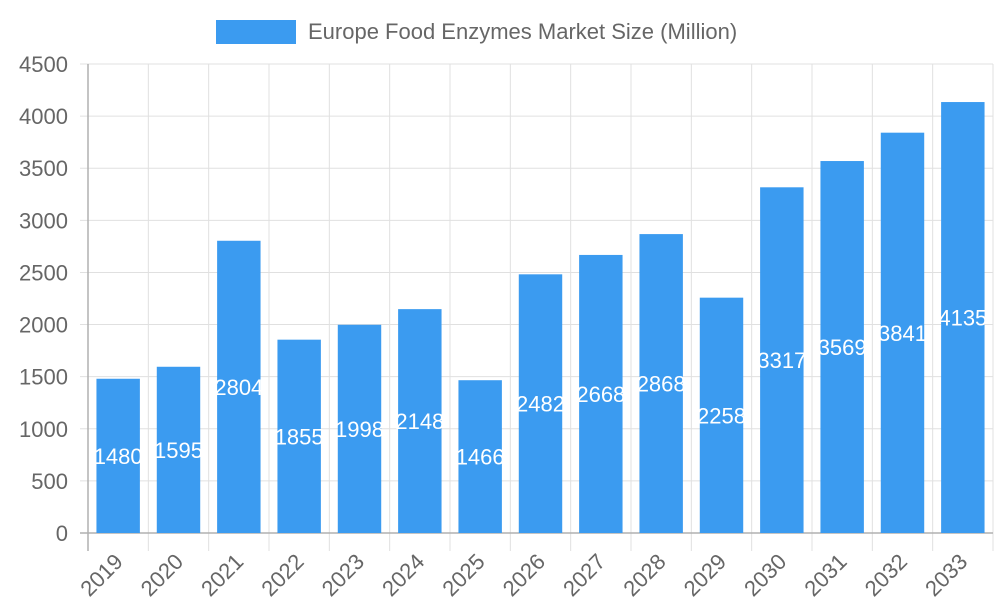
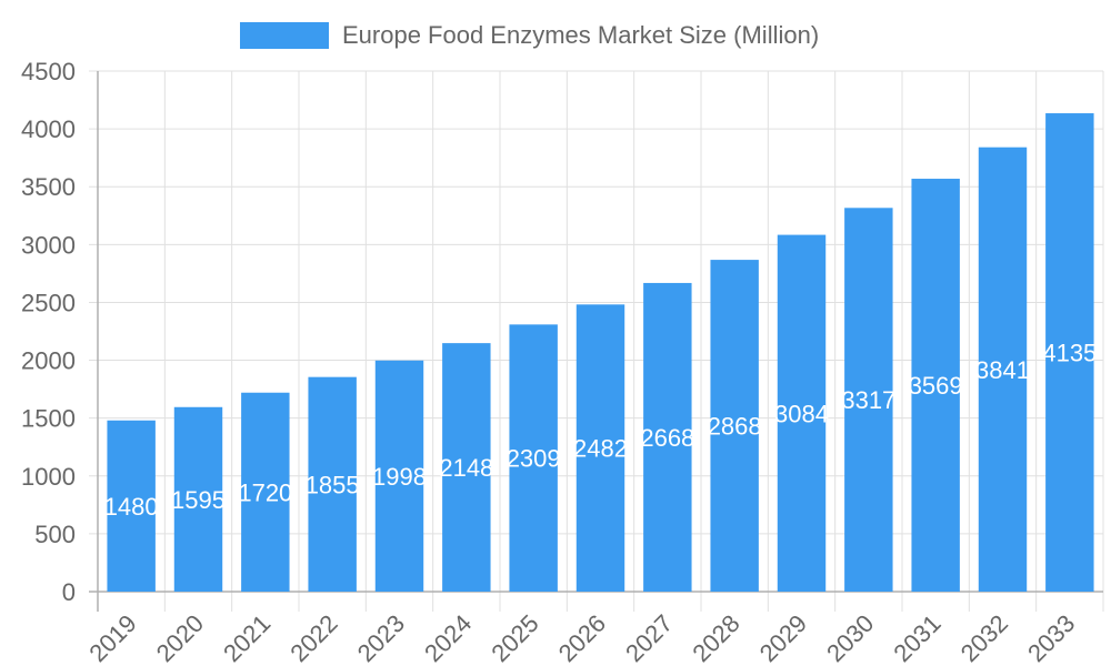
2021: 2804 -> 1720
2025: 1466 -> 2309
2029: 2258 -> 3084
